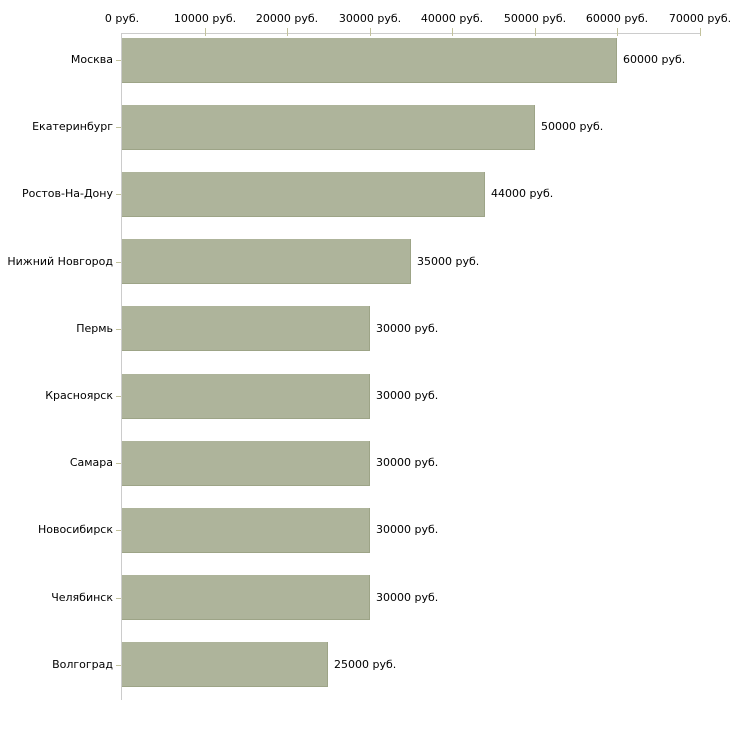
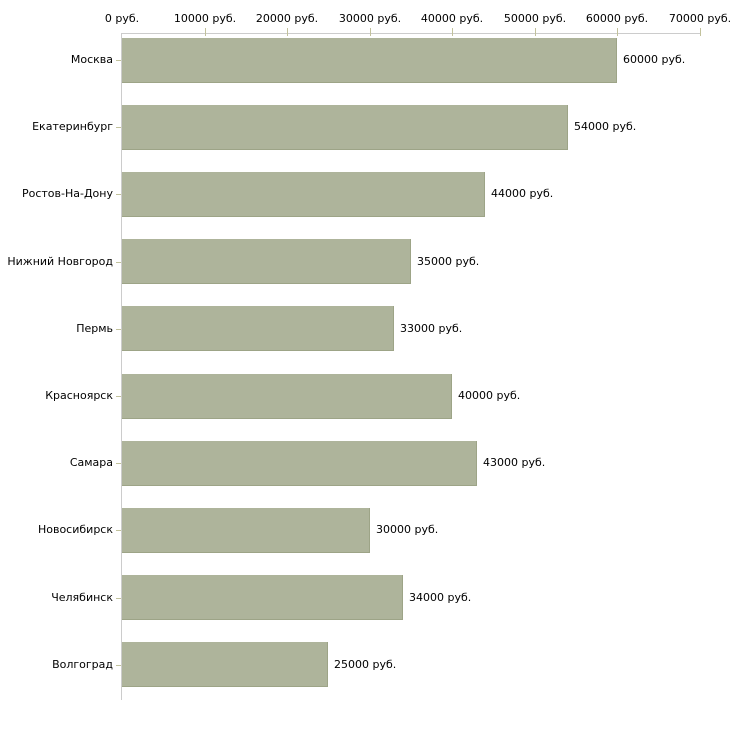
Екатеринбург: 50000 -> 54000
Пермь: 30000 -> 33000
Красноярск: 30000 -> 40000
Самара: 30000 -> 43000
Челябинск: 30000 -> 34000
